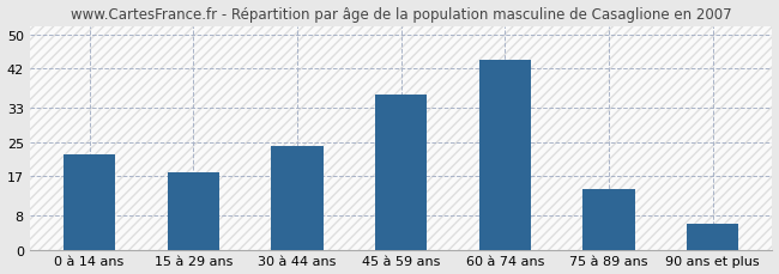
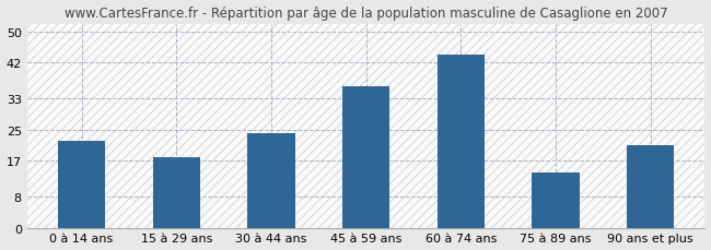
90 ans et plus: 6 -> 21
